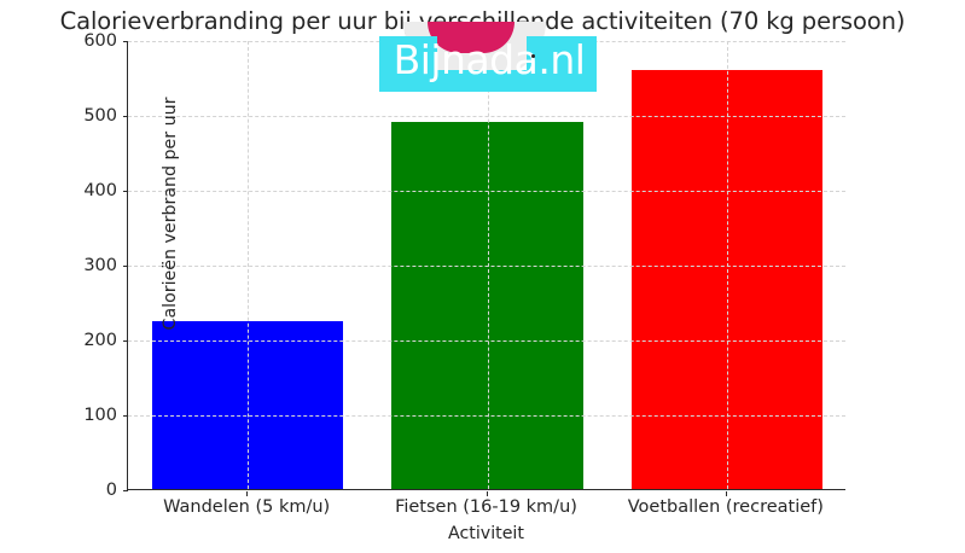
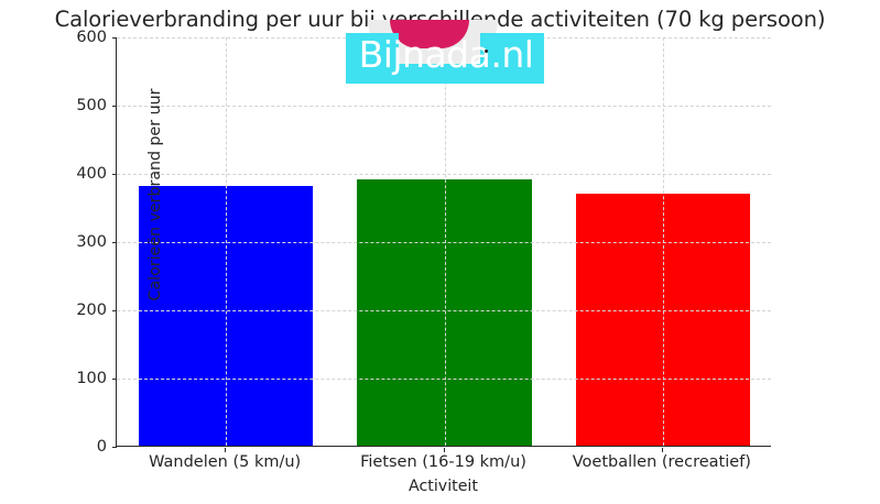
Wandelen (5 km/u): 220 -> 380
Fietsen (16-19 km/u): 490 -> 390
Voetballen (recreatief): 560 -> 370
